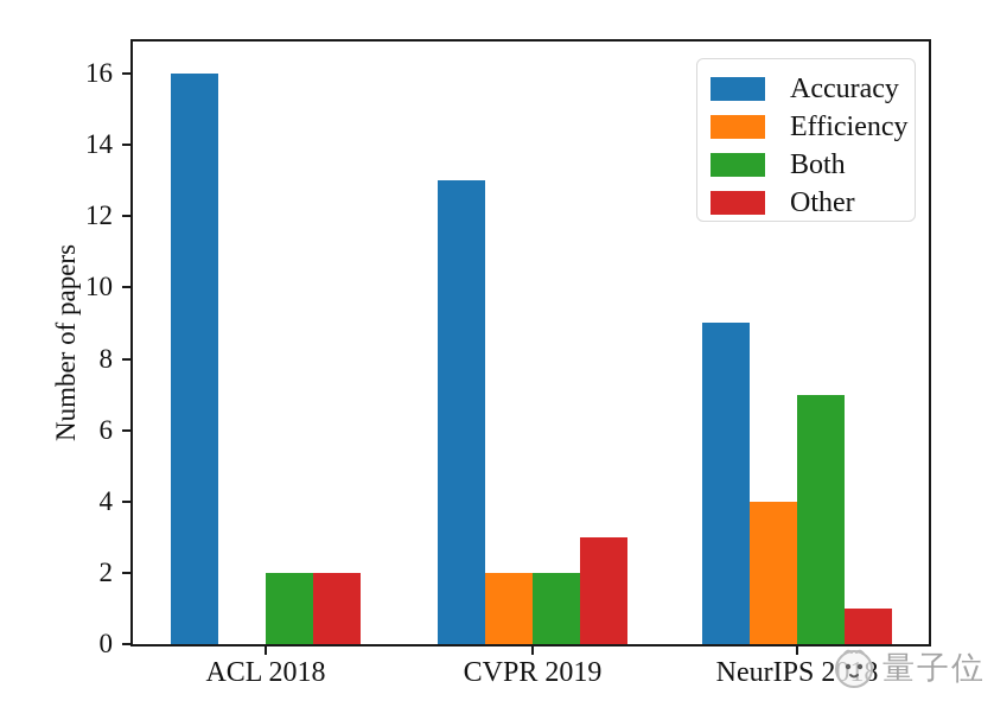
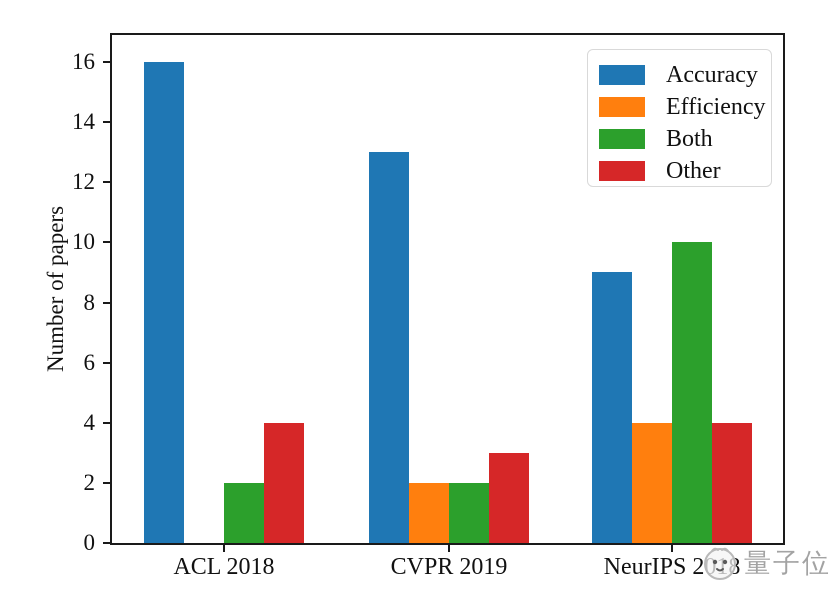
Other/ACL 2018: 2 -> 4
Both/NeurIPS 2018: 7 -> 10
Other/NeurIPS 2018: 1 -> 4
